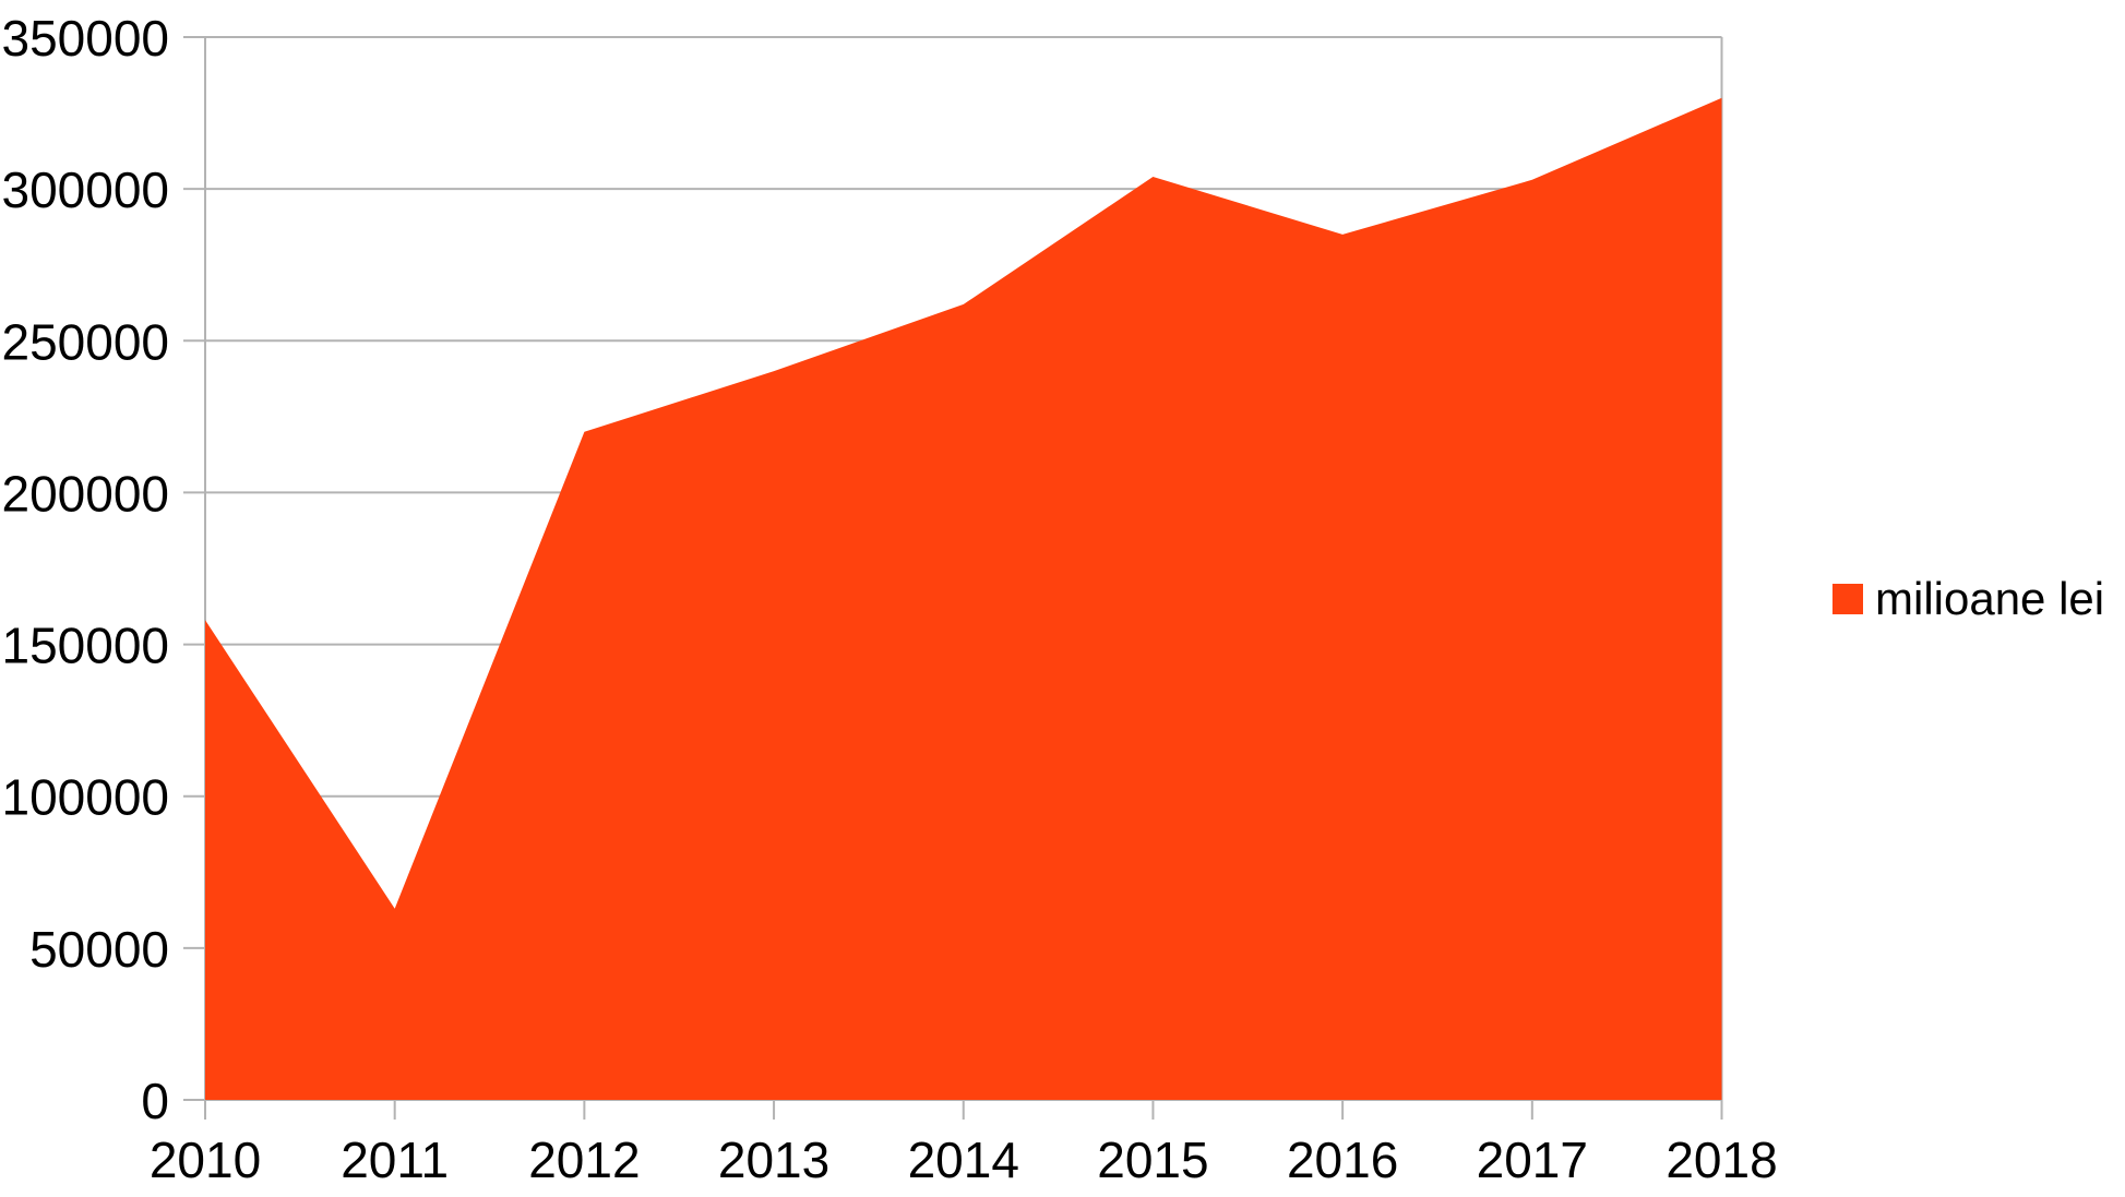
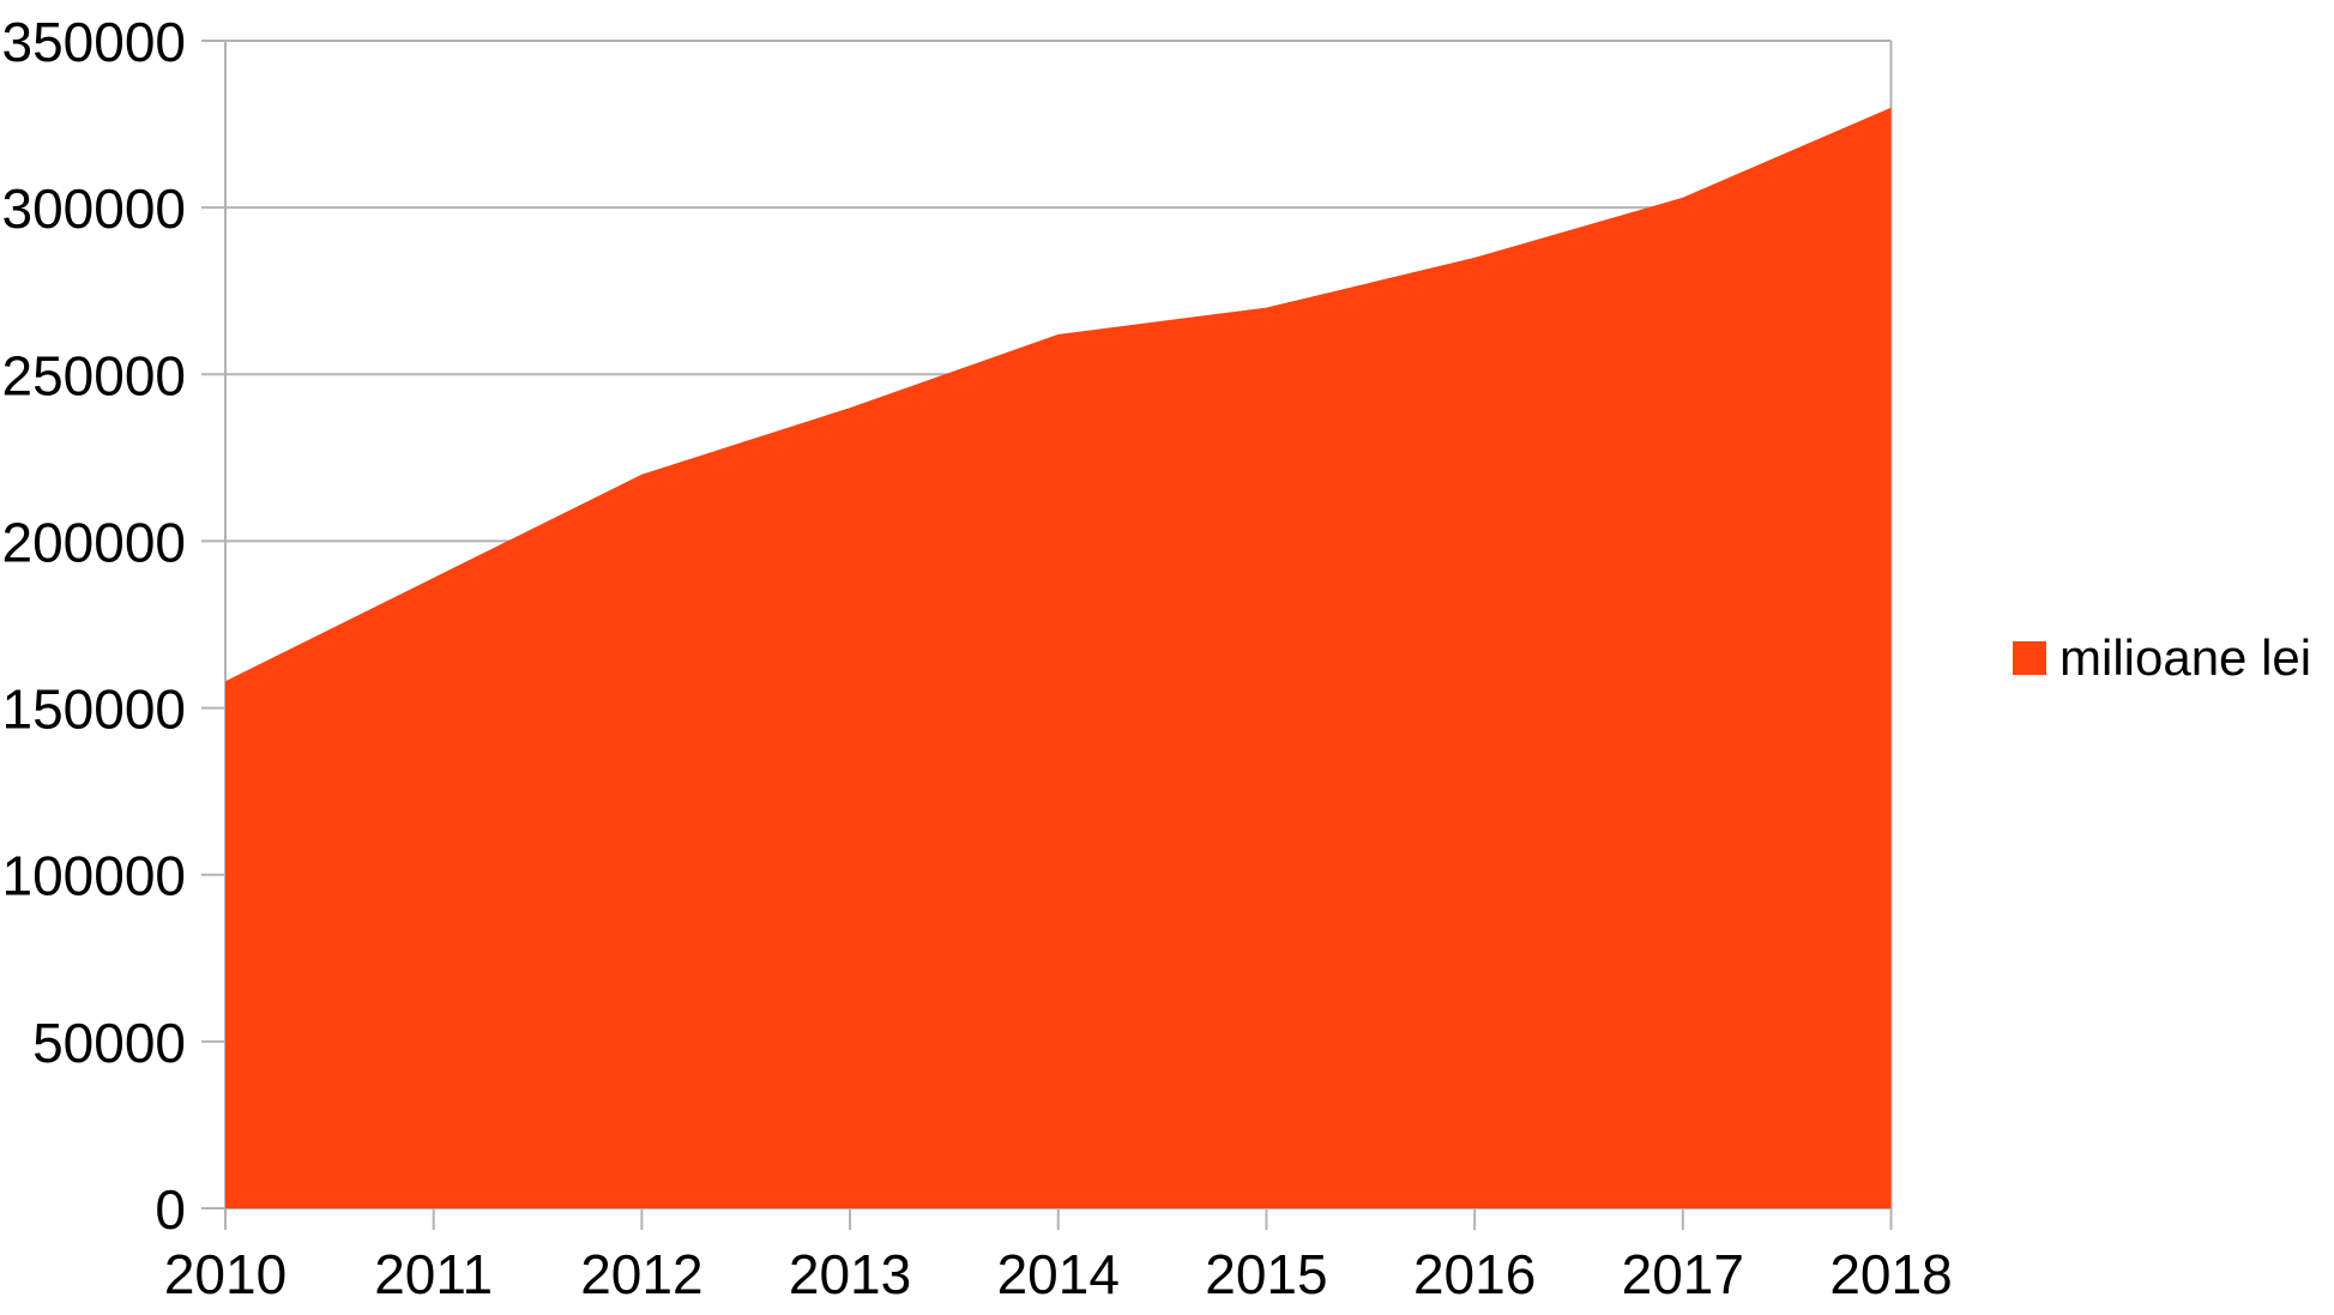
2011: 63000 -> 189000
2015: 304000 -> 270000
